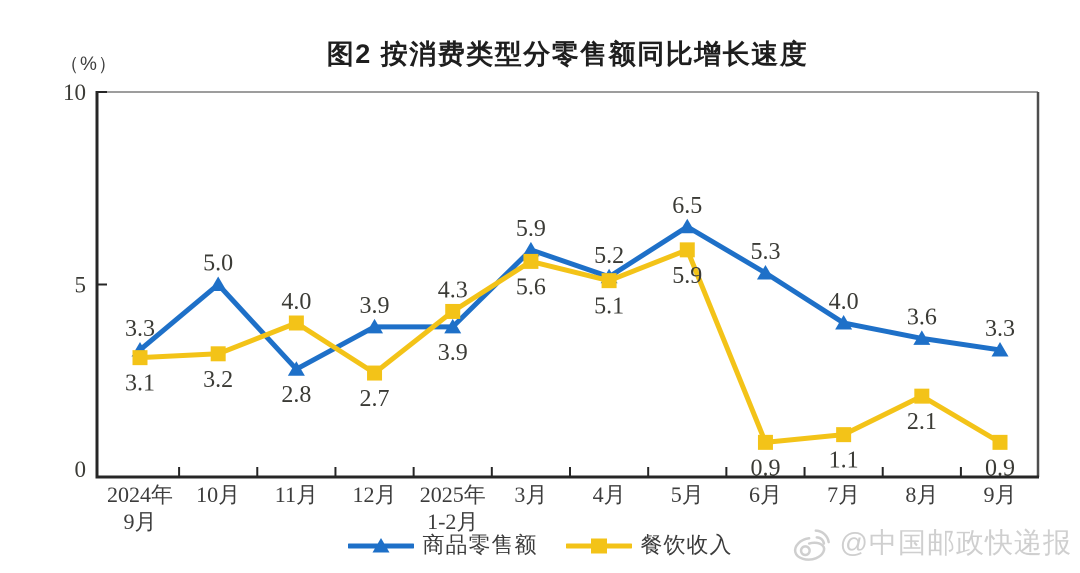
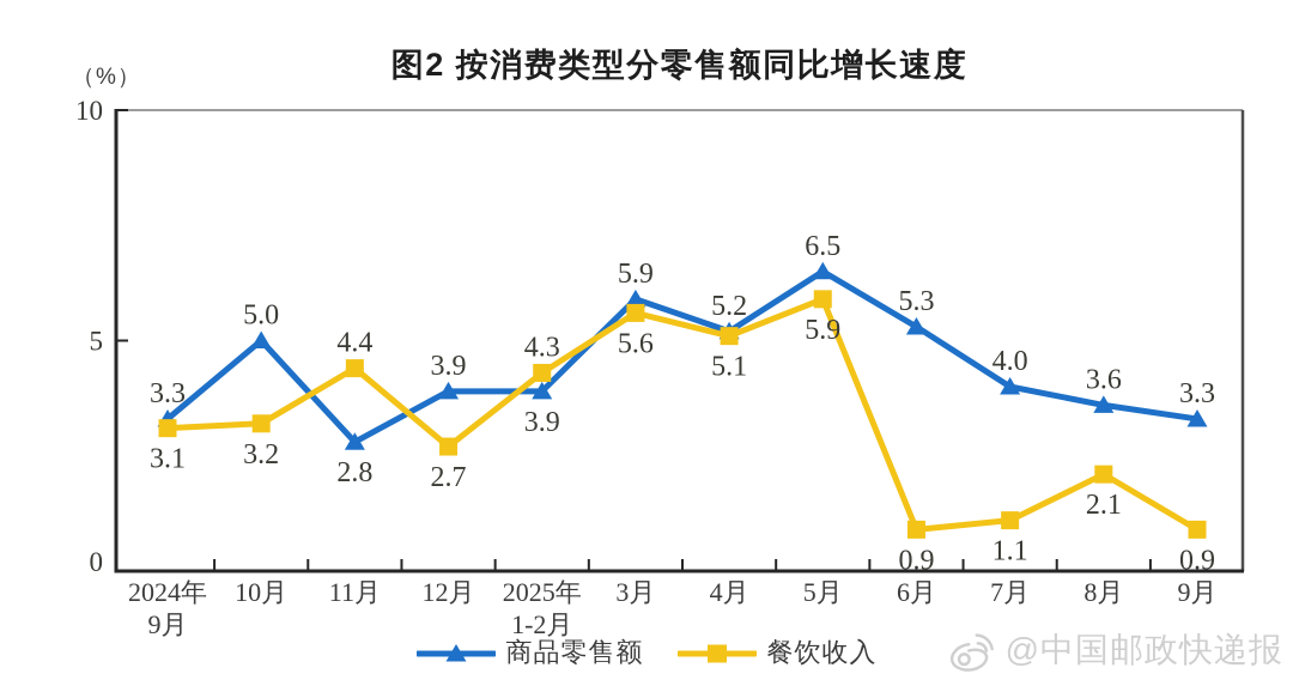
餐饮收入/11月: 4.0 -> 4.4
